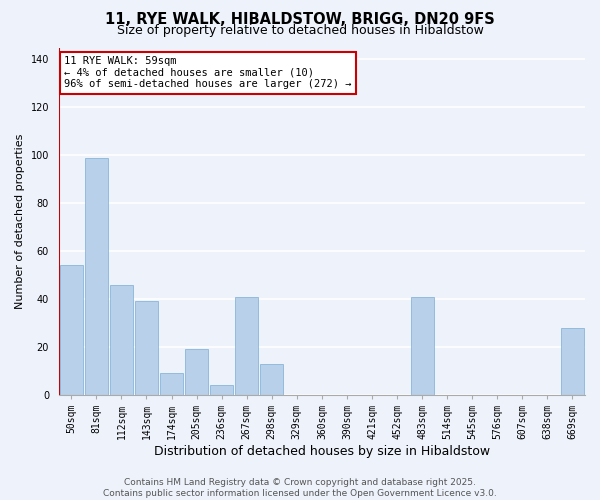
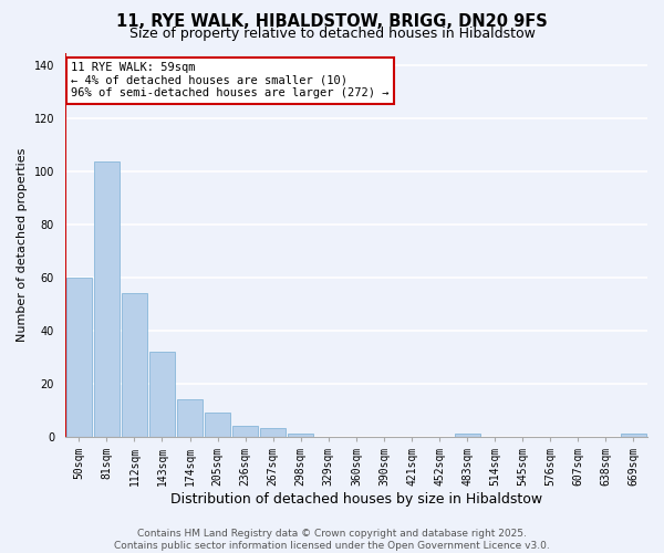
50sqm: 54 -> 60
81sqm: 99 -> 104
112sqm: 46 -> 54
143sqm: 39 -> 32
174sqm: 9 -> 14
205sqm: 19 -> 9
267sqm: 41 -> 3
298sqm: 13 -> 1
483sqm: 41 -> 1
669sqm: 28 -> 1
